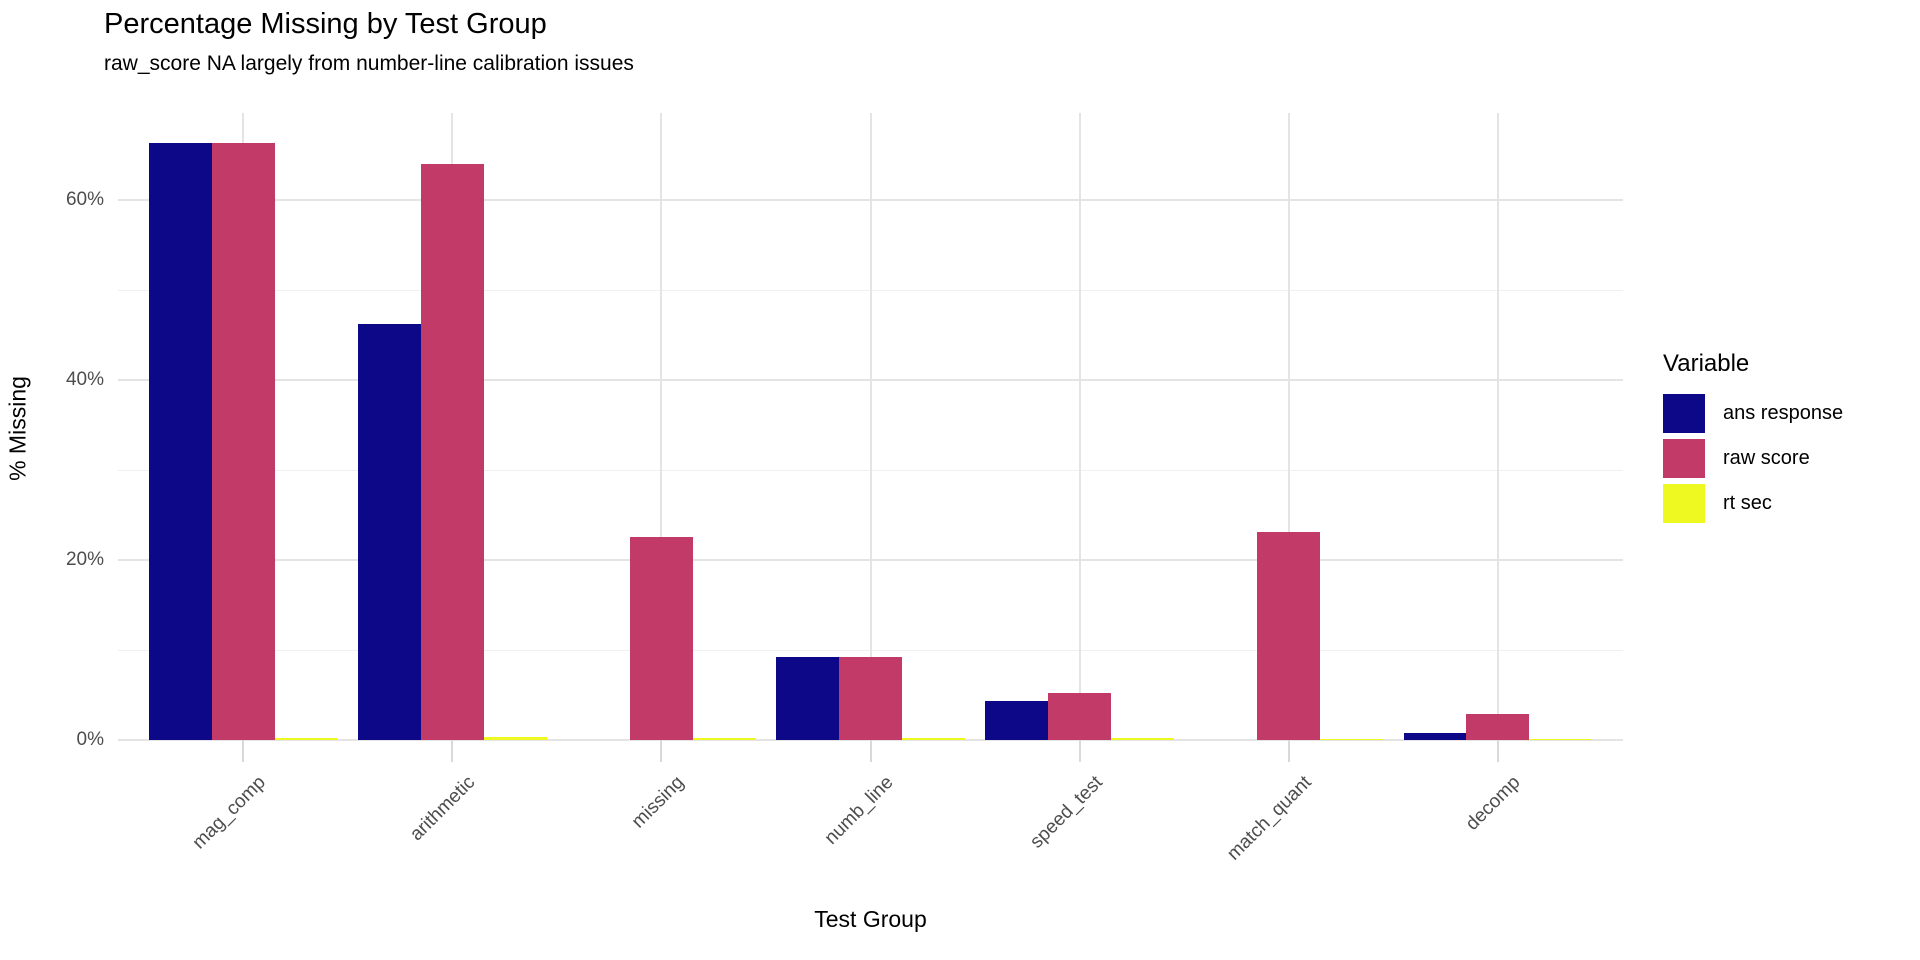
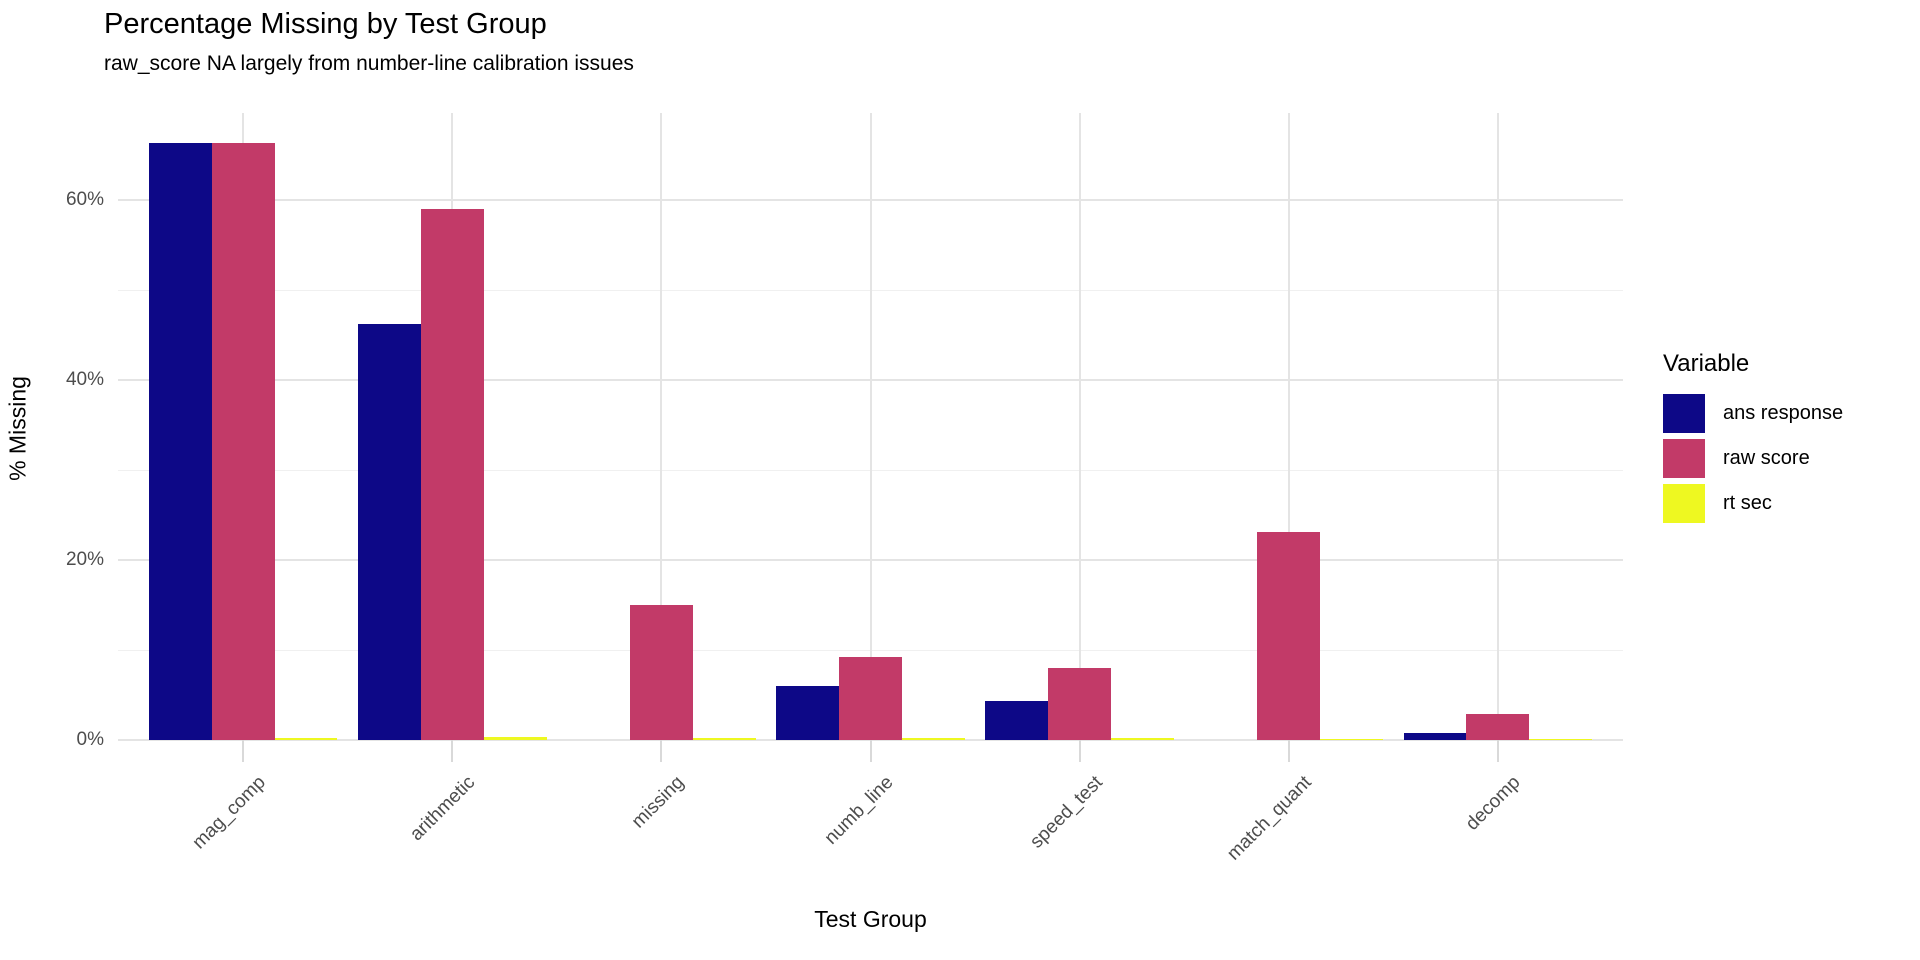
raw score/arithmetic: 64% -> 59%
raw score/missing: 23% -> 15%
ans response/numb_line: 9% -> 6%
raw score/speed_test: 5% -> 8%
